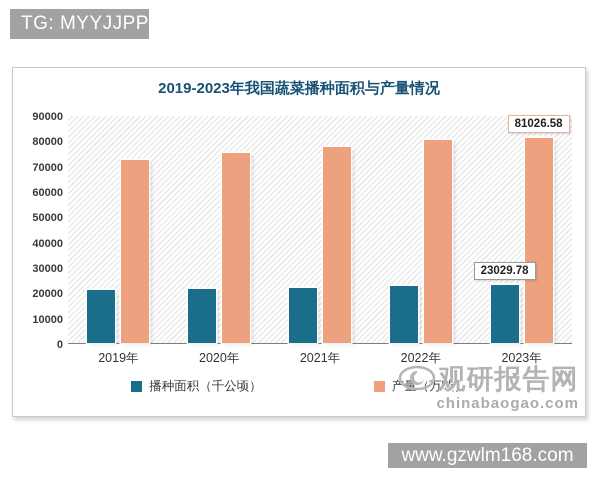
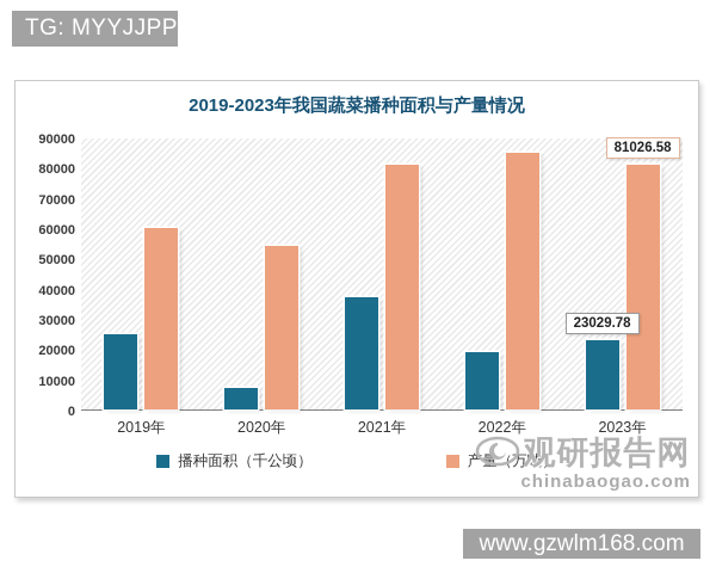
播种面积（千公顷）/2019年: 21000 -> 25000
产量（万吨）/2019年: 72000 -> 60000
播种面积（千公顷）/2020年: 21000 -> 7000
产量（万吨）/2020年: 75000 -> 54000
播种面积（千公顷）/2021年: 22000 -> 37000
产量（万吨）/2021年: 78000 -> 81000
播种面积（千公顷）/2022年: 22000 -> 19000
产量（万吨）/2022年: 80000 -> 85000
